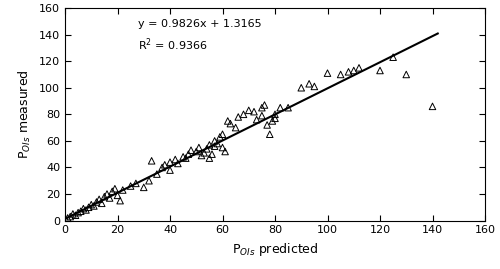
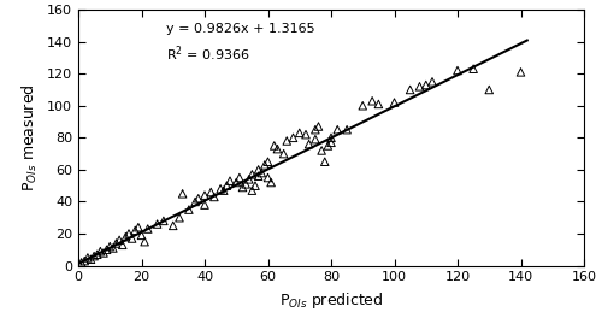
100: 111 -> 102
120: 113 -> 122
140: 86 -> 121
